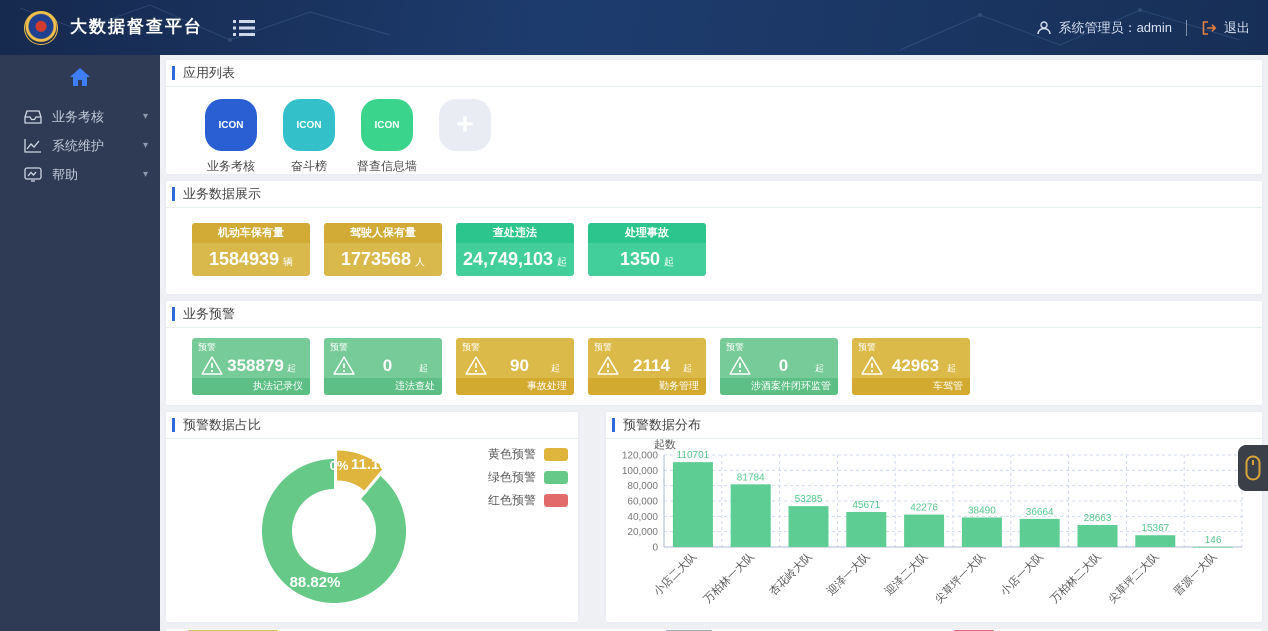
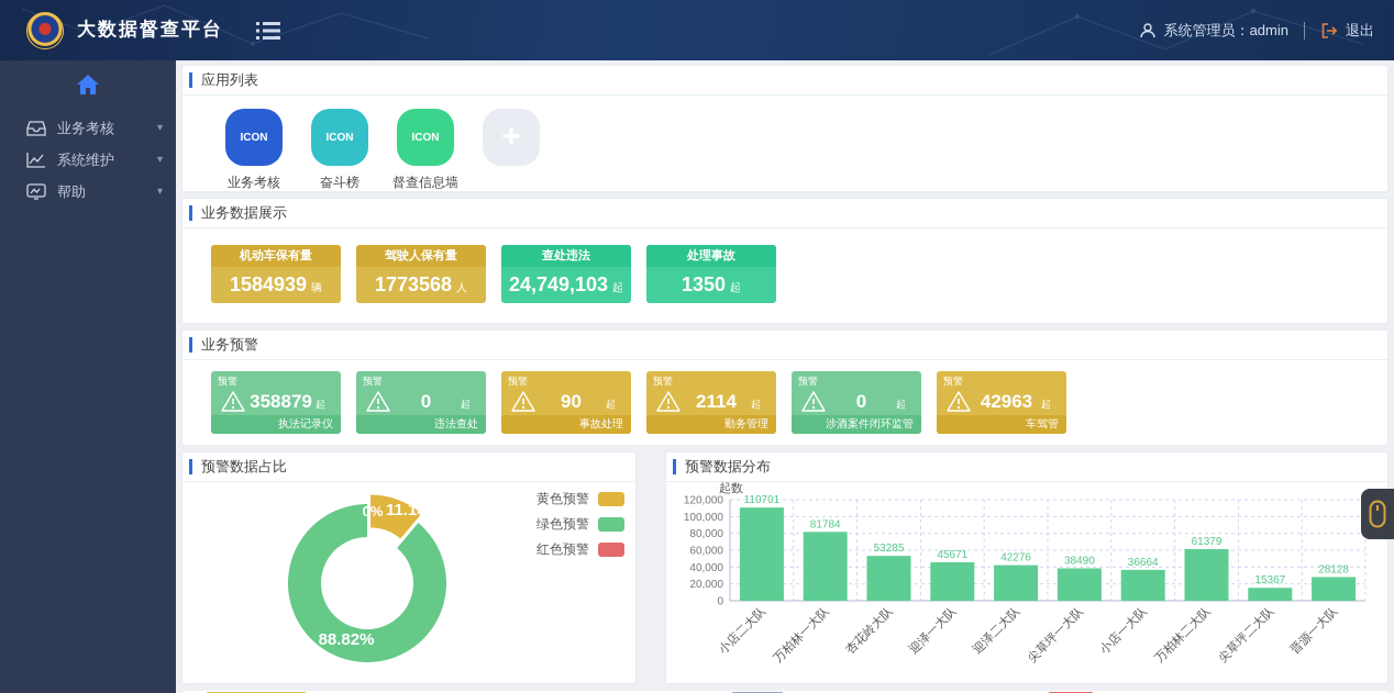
预警数据分布/万柏林二大队: 28663 -> 61379
预警数据分布/晋源一大队: 146 -> 28128
